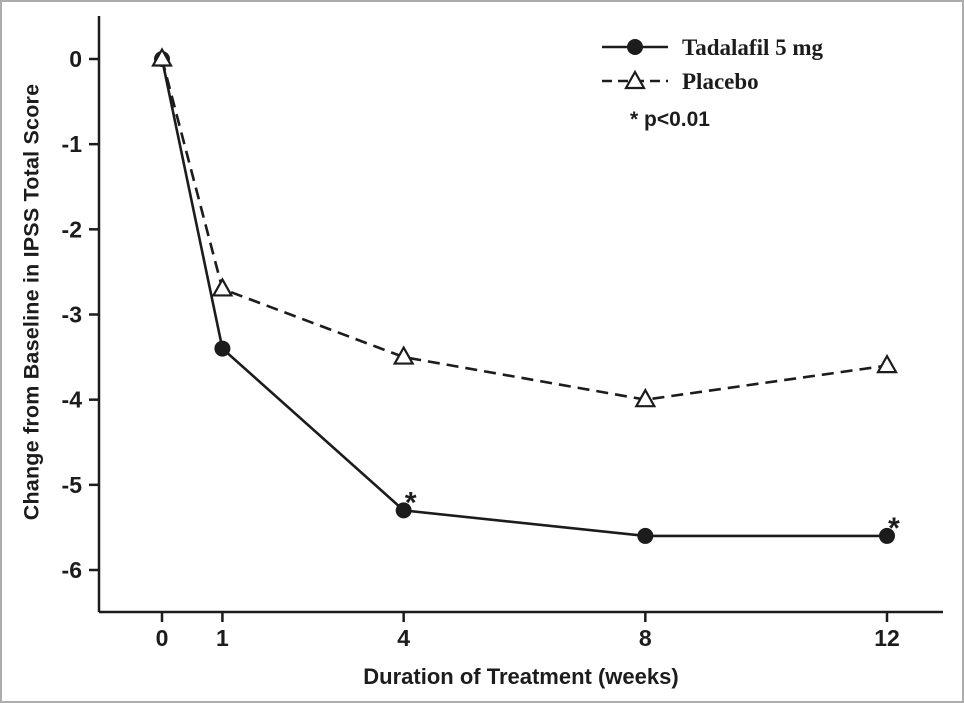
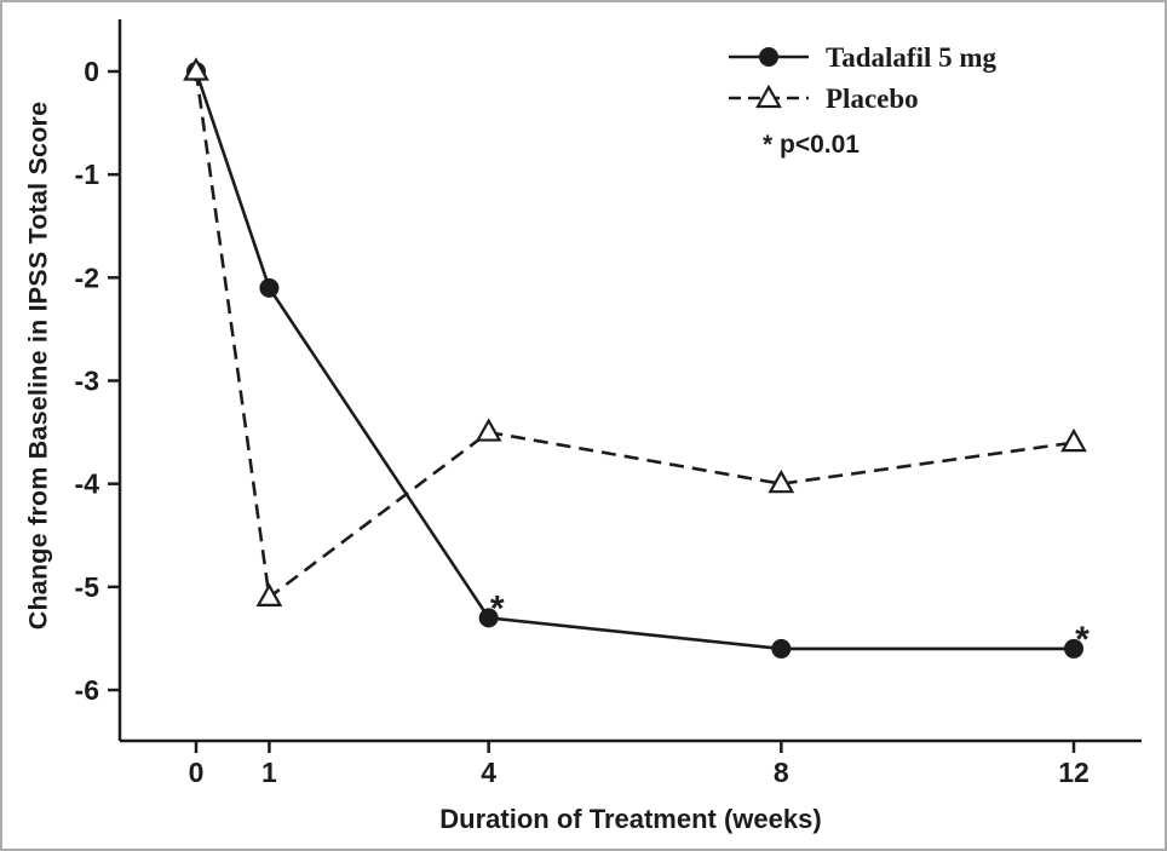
Tadalafil 5 mg/1: -3.4 -> -2.1
Placebo/1: -2.7 -> -5.1
